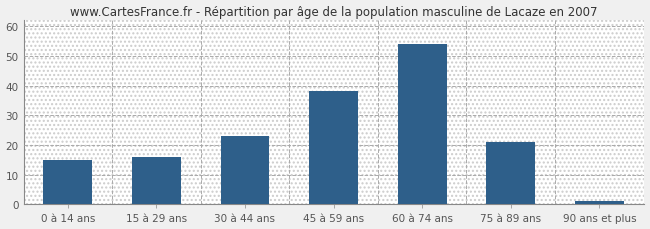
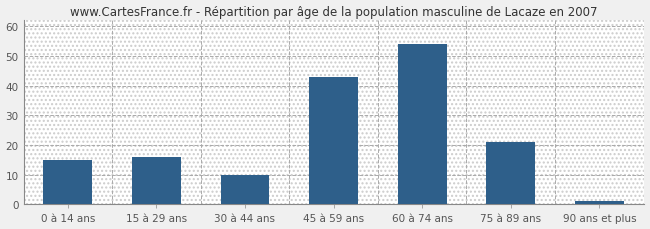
30 à 44 ans: 23 -> 10
45 à 59 ans: 38 -> 43
